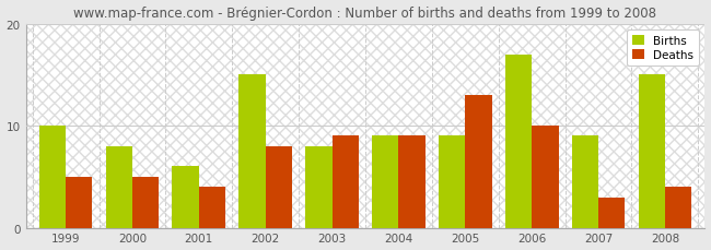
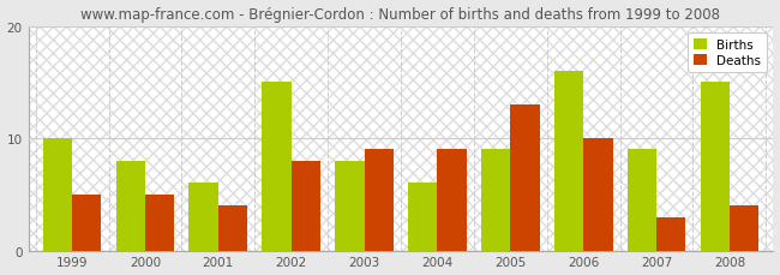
Births/2004: 9 -> 6
Births/2006: 17 -> 16
